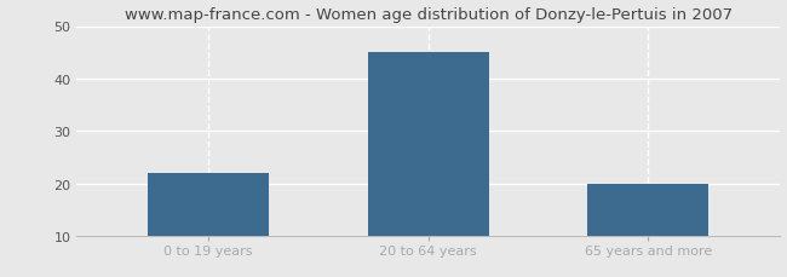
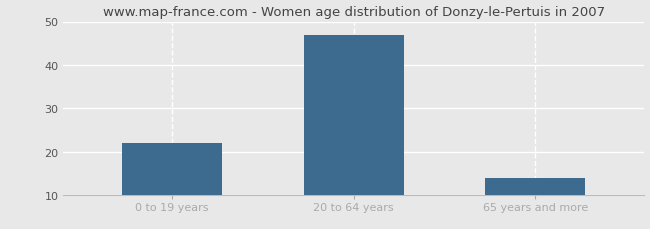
20 to 64 years: 45 -> 47
65 years and more: 20 -> 14
